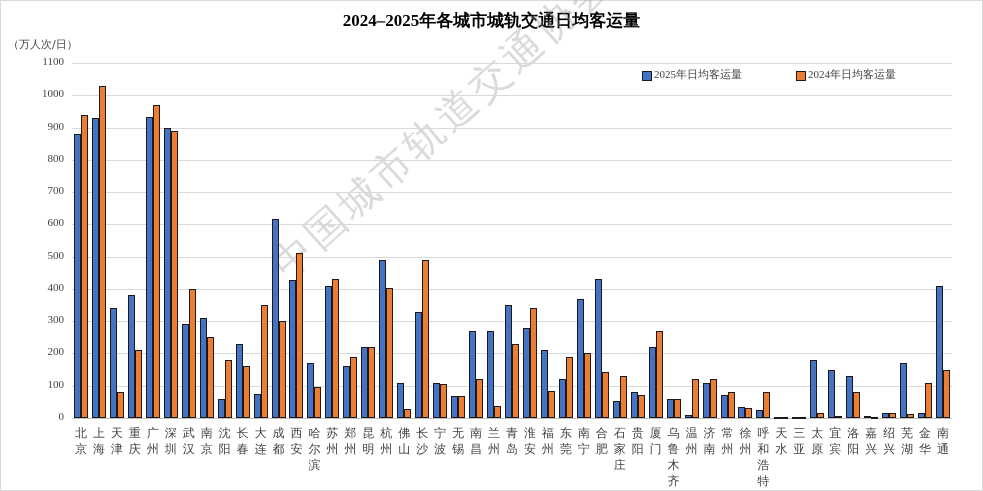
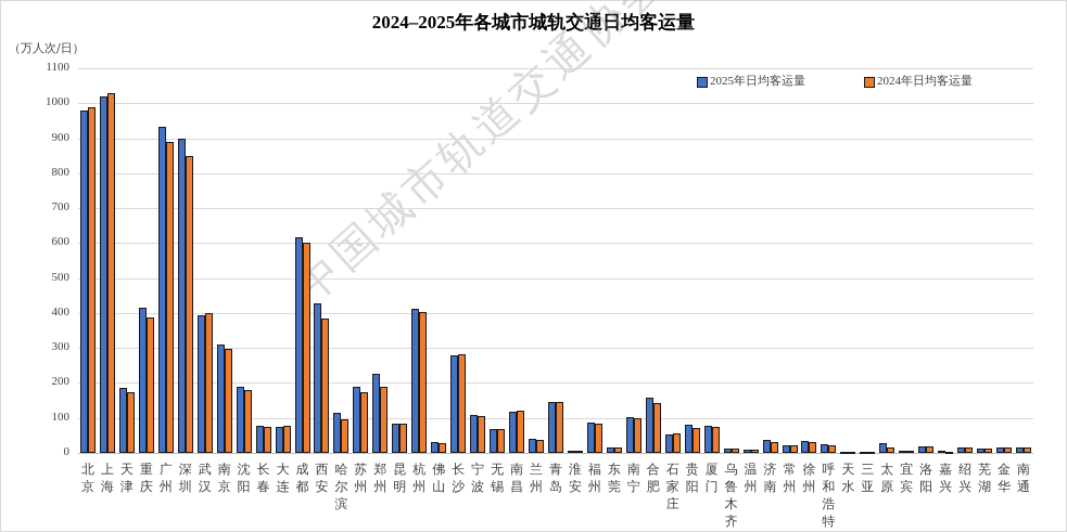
2025年日均客运量/北京: 880 -> 980
2024年日均客运量/北京: 940 -> 990
2025年日均客运量/上海: 930 -> 1020
2025年日均客运量/天津: 340 -> 180
2024年日均客运量/天津: 80 -> 180
2025年日均客运量/重庆: 380 -> 420
2024年日均客运量/重庆: 210 -> 390
2024年日均客运量/广州: 970 -> 890
2024年日均客运量/深圳: 890 -> 850
2025年日均客运量/武汉: 290 -> 390
2024年日均客运量/南京: 250 -> 300
2025年日均客运量/沈阳: 60 -> 190
2025年日均客运量/长春: 230 -> 80
2024年日均客运量/长春: 160 -> 80
2024年日均客运量/大连: 350 -> 80
2024年日均客运量/成都: 300 -> 600
2024年日均客运量/西安: 510 -> 380
2025年日均客运量/哈尔滨: 170 -> 120
2025年日均客运量/苏州: 410 -> 190
2024年日均客运量/苏州: 430 -> 180
2025年日均客运量/郑州: 160 -> 220
2025年日均客运量/昆明: 220 -> 80
2024年日均客运量/昆明: 220 -> 80
2025年日均客运量/杭州: 490 -> 410
2025年日均客运量/佛山: 110 -> 30
2025年日均客运量/长沙: 330 -> 280
2024年日均客运量/长沙: 490 -> 280
2025年日均客运量/南昌: 270 -> 120
2025年日均客运量/兰州: 270 -> 40
2025年日均客运量/青岛: 350 -> 150
2024年日均客运量/青岛: 230 -> 140
2025年日均客运量/淮安: 280 -> 10
2024年日均客运量/淮安: 340 -> 10
2025年日均客运量/福州: 210 -> 90
2025年日均客运量/东莞: 120 -> 20
2024年日均客运量/东莞: 190 -> 10
2025年日均客运量/南宁: 370 -> 100
2024年日均客运量/南宁: 200 -> 100
2025年日均客运量/合肥: 430 -> 160
2024年日均客运量/石家庄: 130 -> 60
2025年日均客运量/厦门: 220 -> 80
2024年日均客运量/厦门: 270 -> 70
2025年日均客运量/乌鲁木齐: 60 -> 10
2024年日均客运量/乌鲁木齐: 60 -> 10
2024年日均客运量/温州: 120 -> 10
2025年日均客运量/济南: 110 -> 40
2024年日均客运量/济南: 120 -> 30
2025年日均客运量/常州: 70 -> 20
2024年日均客运量/常州: 80 -> 20
2024年日均客运量/呼和浩特: 80 -> 20
2025年日均客运量/太原: 180 -> 30
2025年日均客运量/宜宾: 150 -> 10
2025年日均客运量/洛阳: 130 -> 20
2024年日均客运量/洛阳: 80 -> 20
2025年日均客运量/芜湖: 170 -> 10
2024年日均客运量/金华: 110 -> 10
2025年日均客运量/南通: 410 -> 10
2024年日均客运量/南通: 150 -> 10
